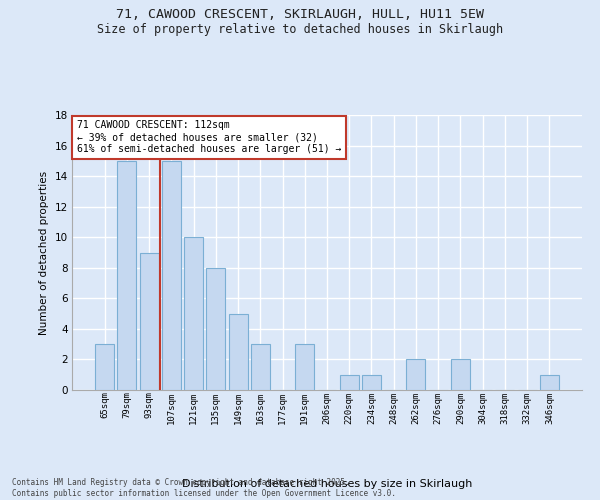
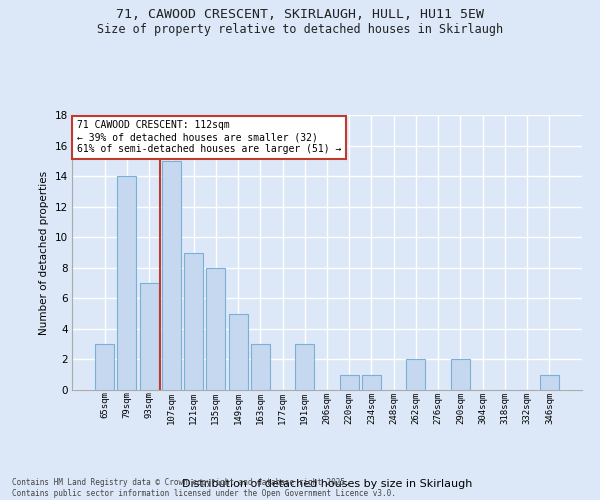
79sqm: 15 -> 14
93sqm: 9 -> 7
121sqm: 10 -> 9
